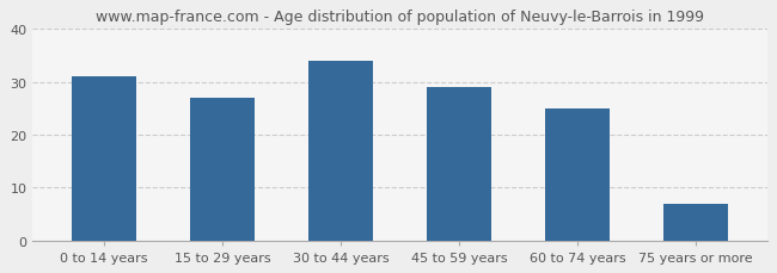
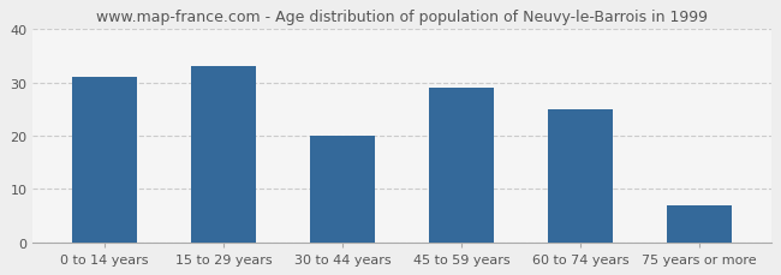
15 to 29 years: 27 -> 33
30 to 44 years: 34 -> 20
